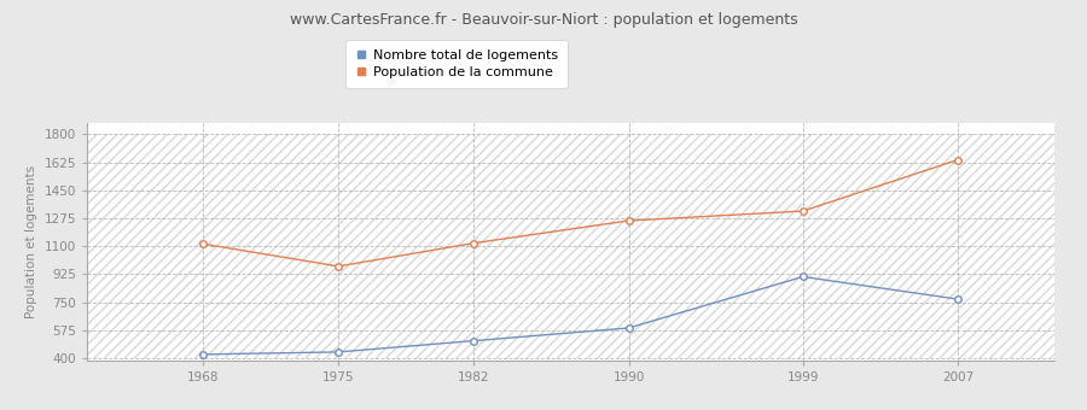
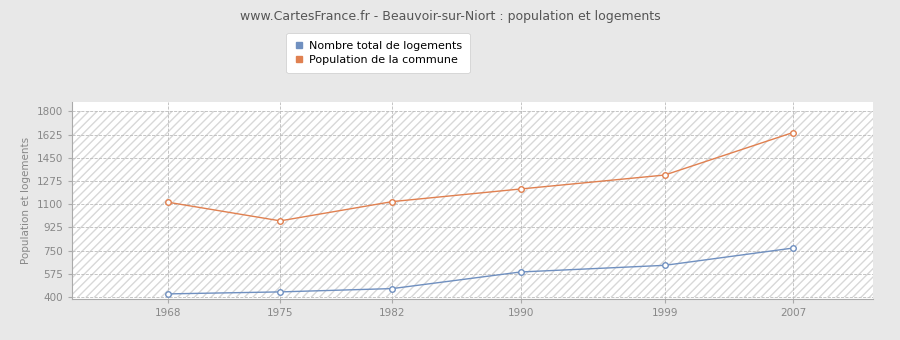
Nombre total de logements/1982: 510 -> 460
Population de la commune/1990: 1260 -> 1220
Nombre total de logements/1999: 910 -> 640
